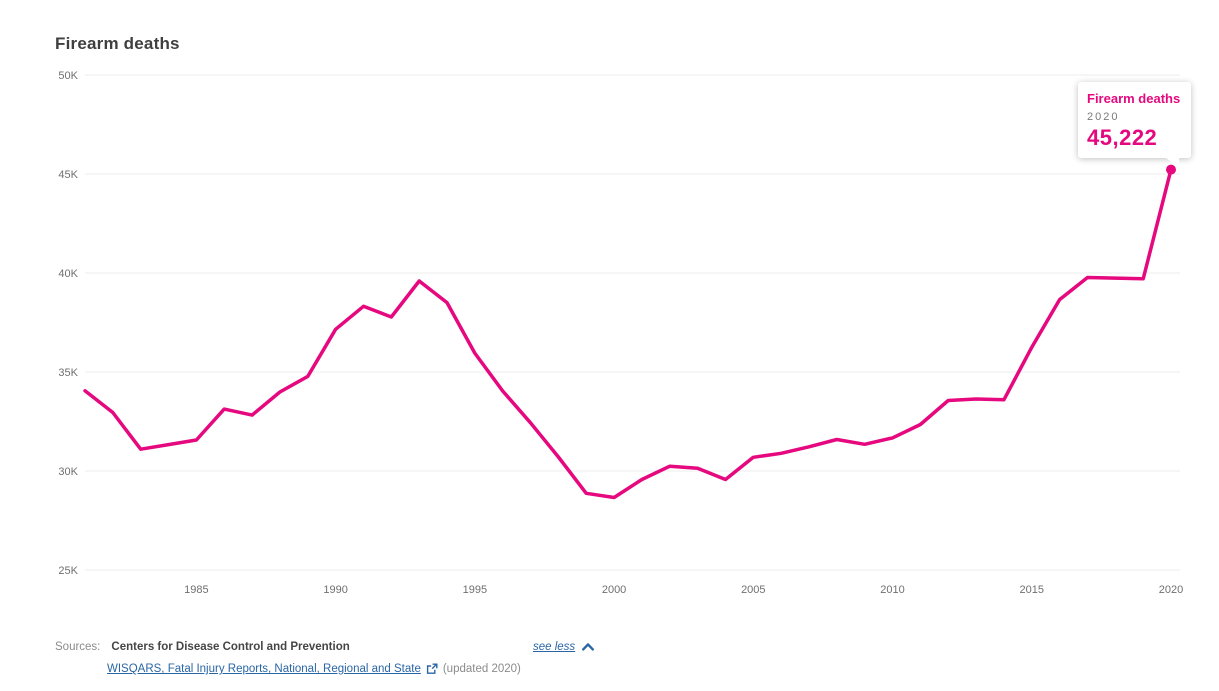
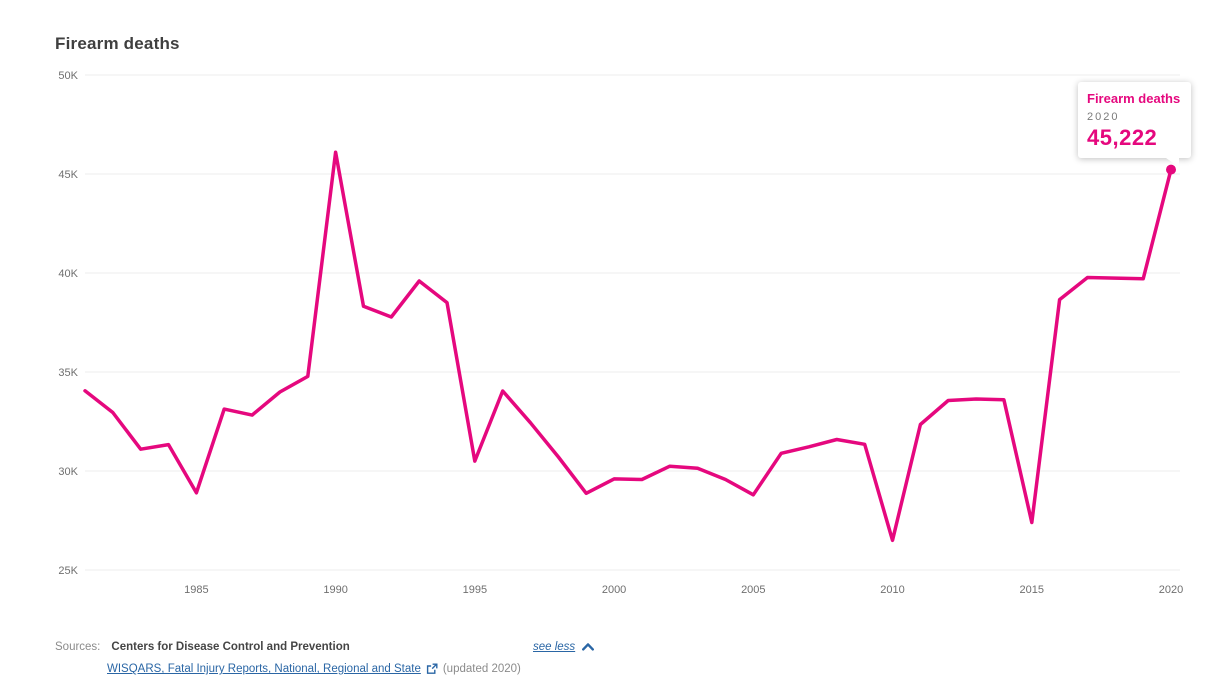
1985: 31.6K -> 28.9K
1990: 37.2K -> 46.1K
1995: 36.0K -> 30.5K
2000: 28.7K -> 29.6K
2005: 30.7K -> 28.8K
2010: 31.7K -> 26.5K
2015: 36.3K -> 27.4K
